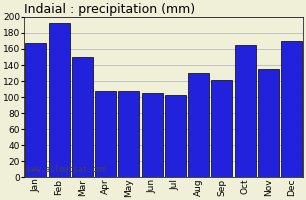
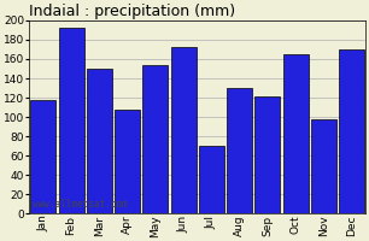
Jan: 168 -> 118
May: 107 -> 154
Jun: 105 -> 172
Jul: 103 -> 70
Nov: 135 -> 98
